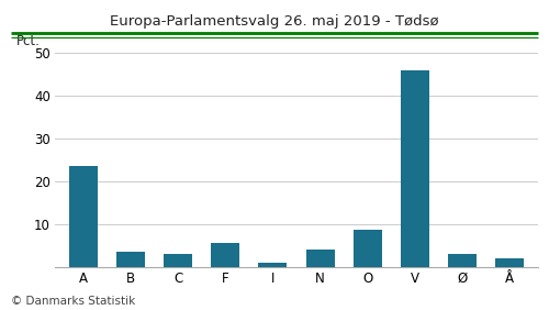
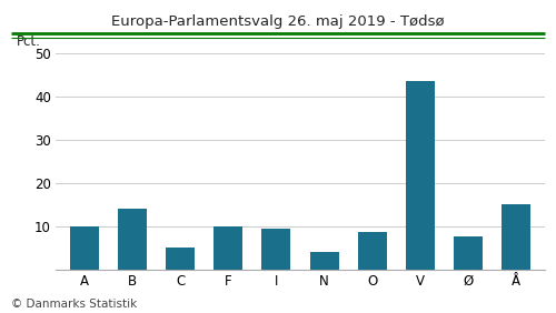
A: 23.5 -> 10.0
B: 3.5 -> 14.0
C: 3.0 -> 5.0
F: 5.5 -> 10.0
I: 1.0 -> 9.5
V: 46.0 -> 43.5
Ø: 3.0 -> 7.5
Å: 2.0 -> 15.0
